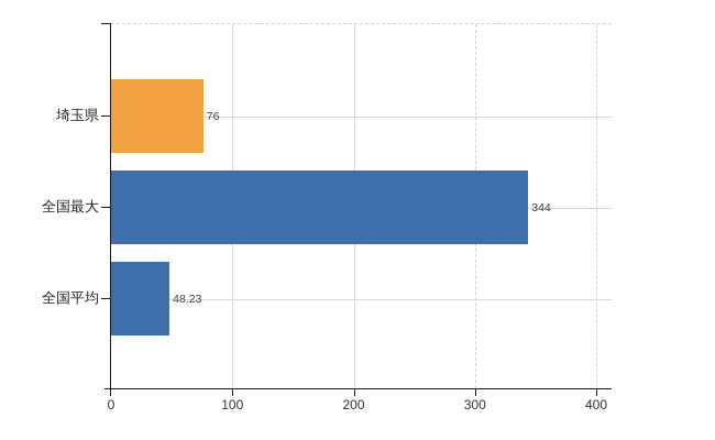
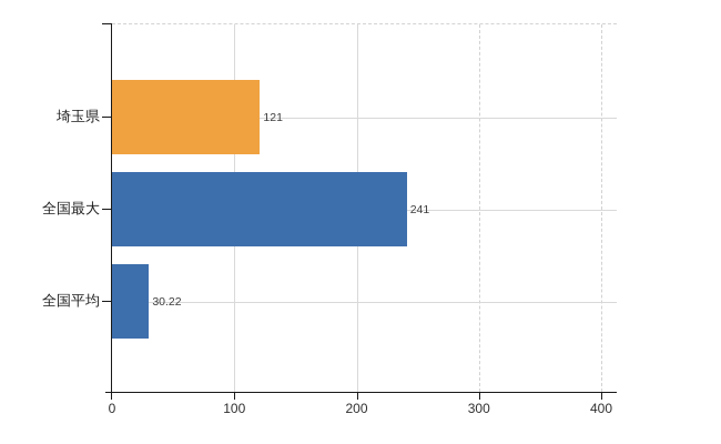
埼玉県: 76 -> 121
全国最大: 344 -> 241
全国平均: 48.23 -> 30.22
